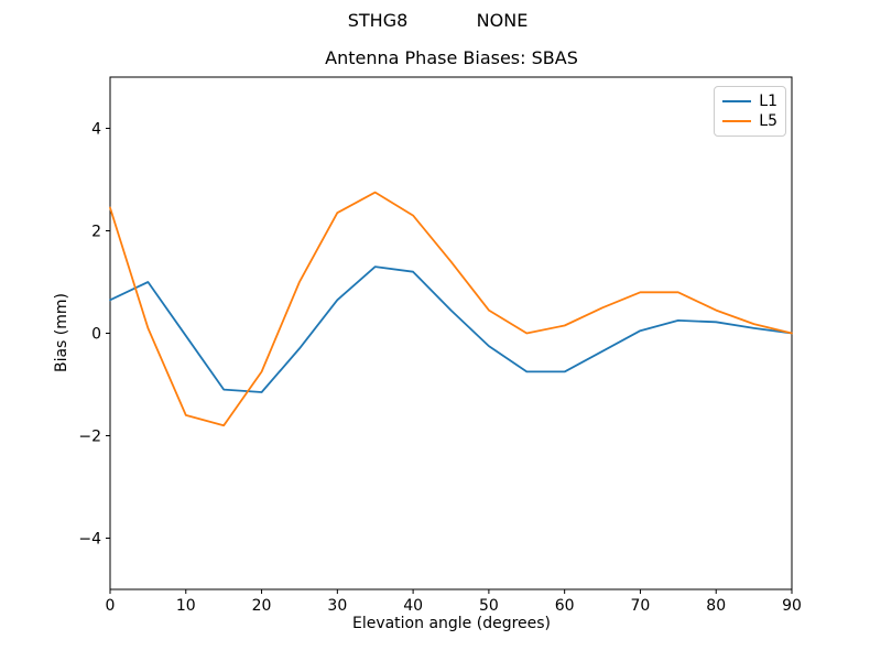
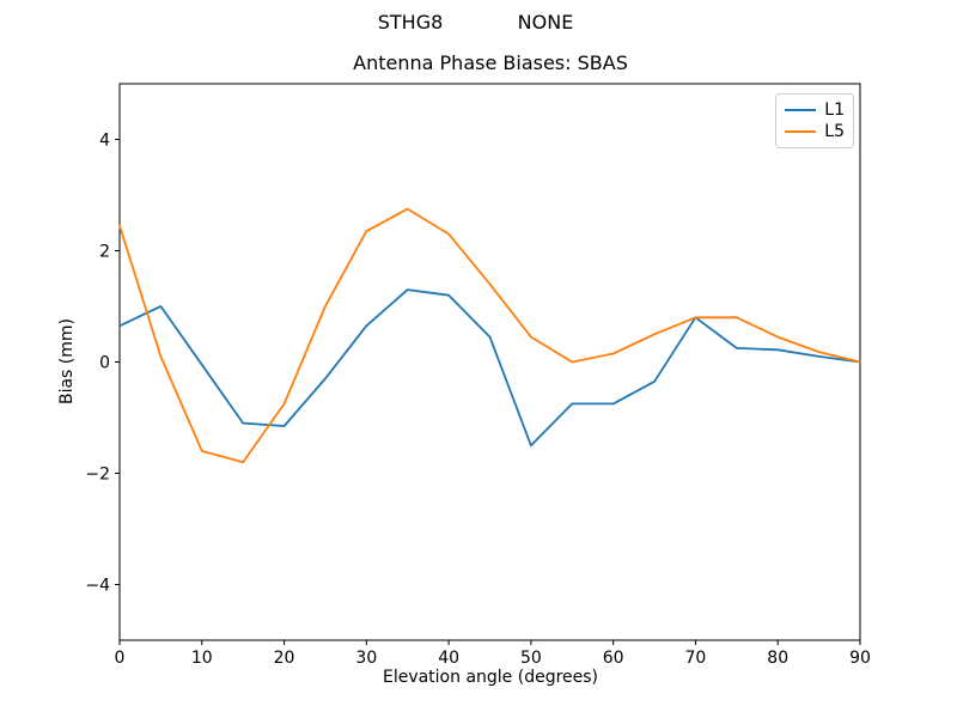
L1/50: -0.2 -> -1.5
L1/70: 0.1 -> 0.8
